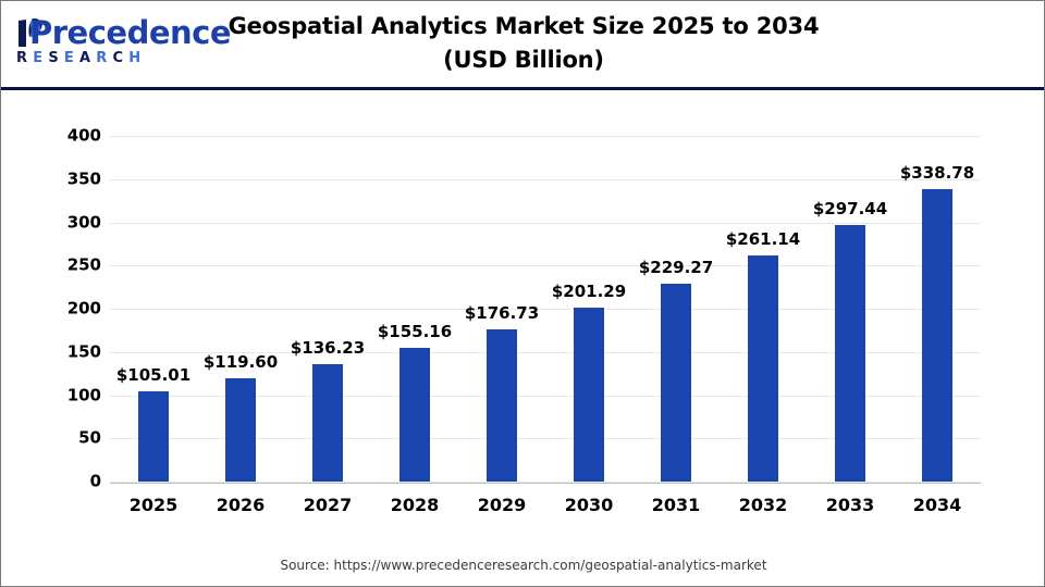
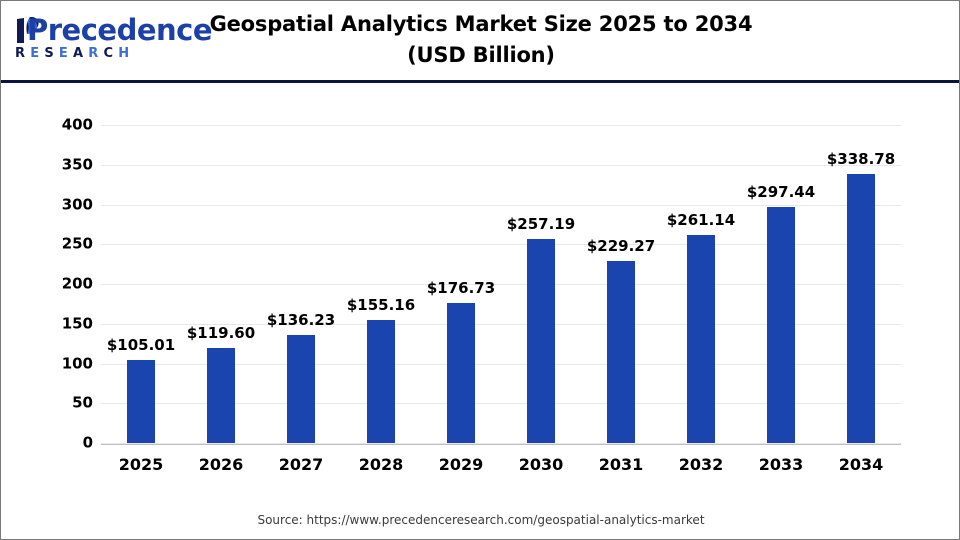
2030: $201.29 -> $257.19
